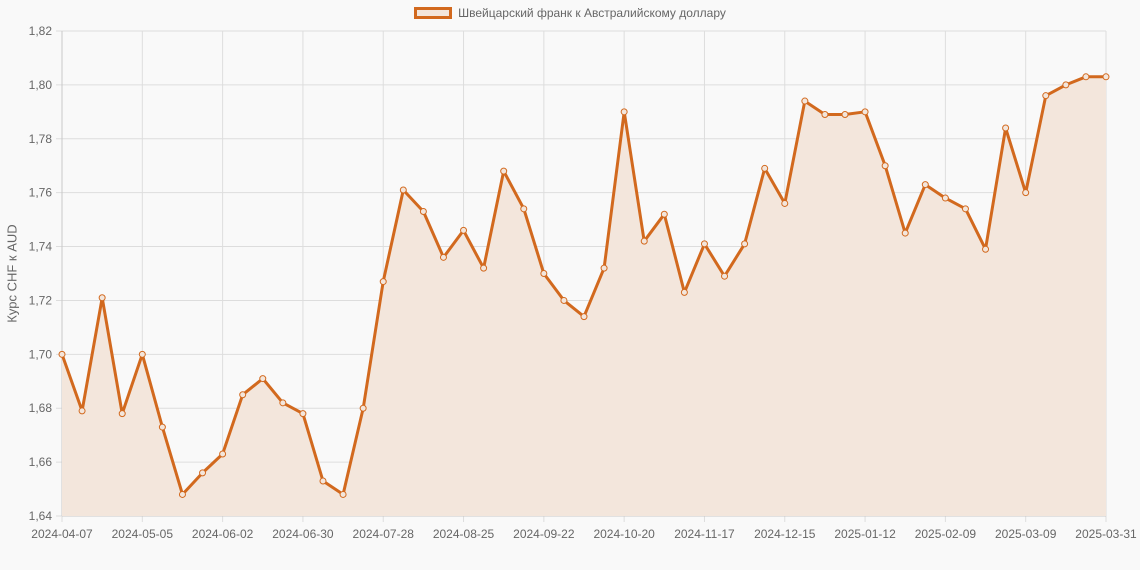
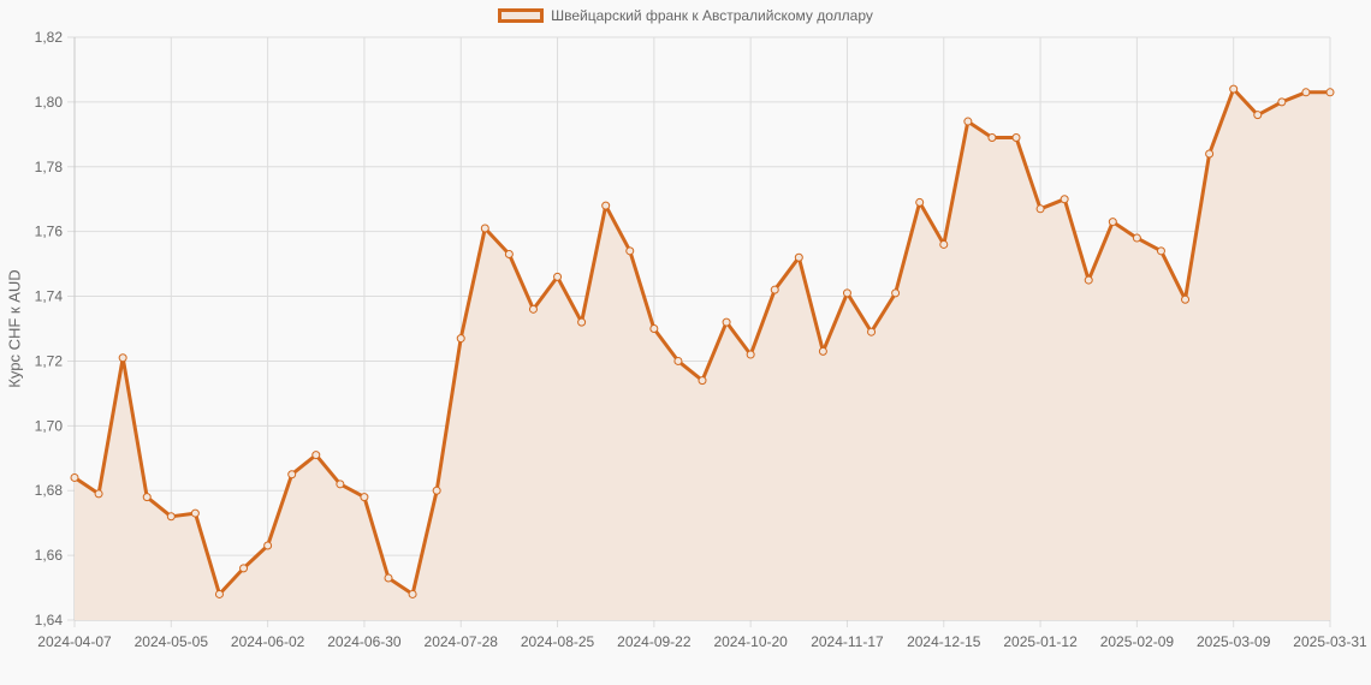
2024-04-07: 1,70 -> 1,68
2024-05-05: 1,70 -> 1,67
2024-10-20: 1,79 -> 1,72
2025-01-12: 1,79 -> 1,77
2025-03-09: 1,76 -> 1,80
